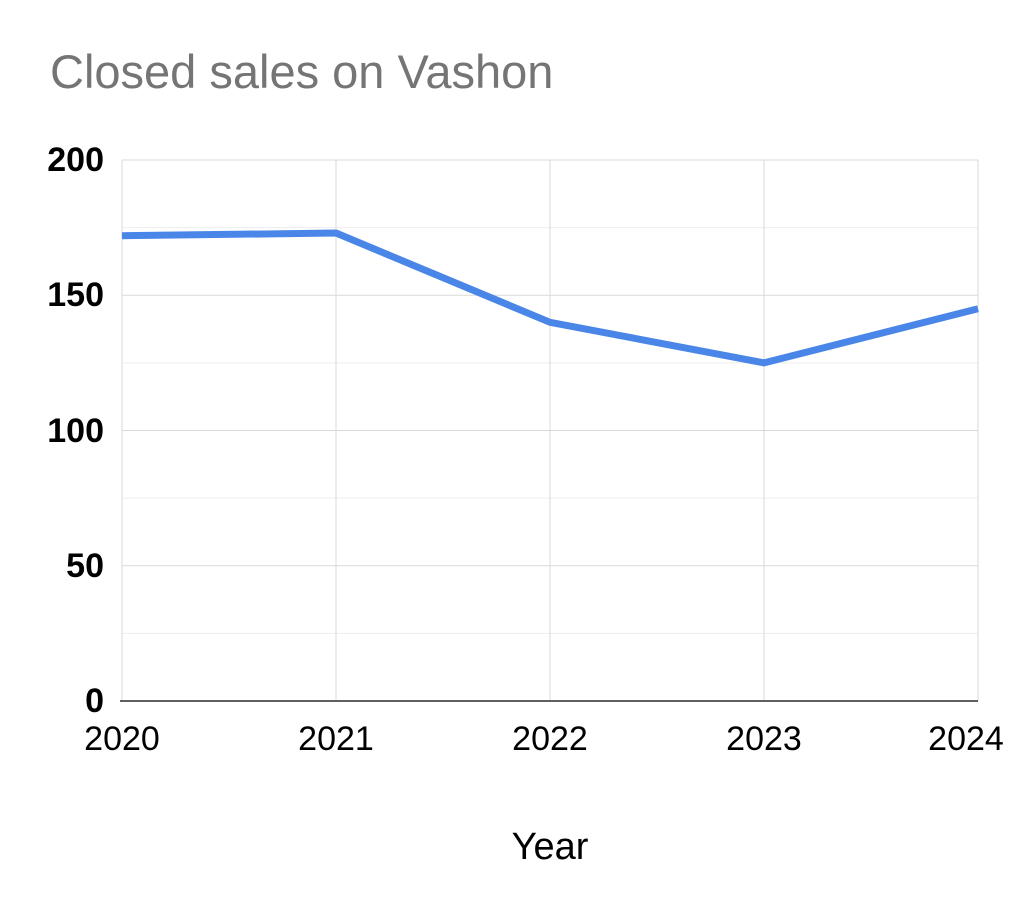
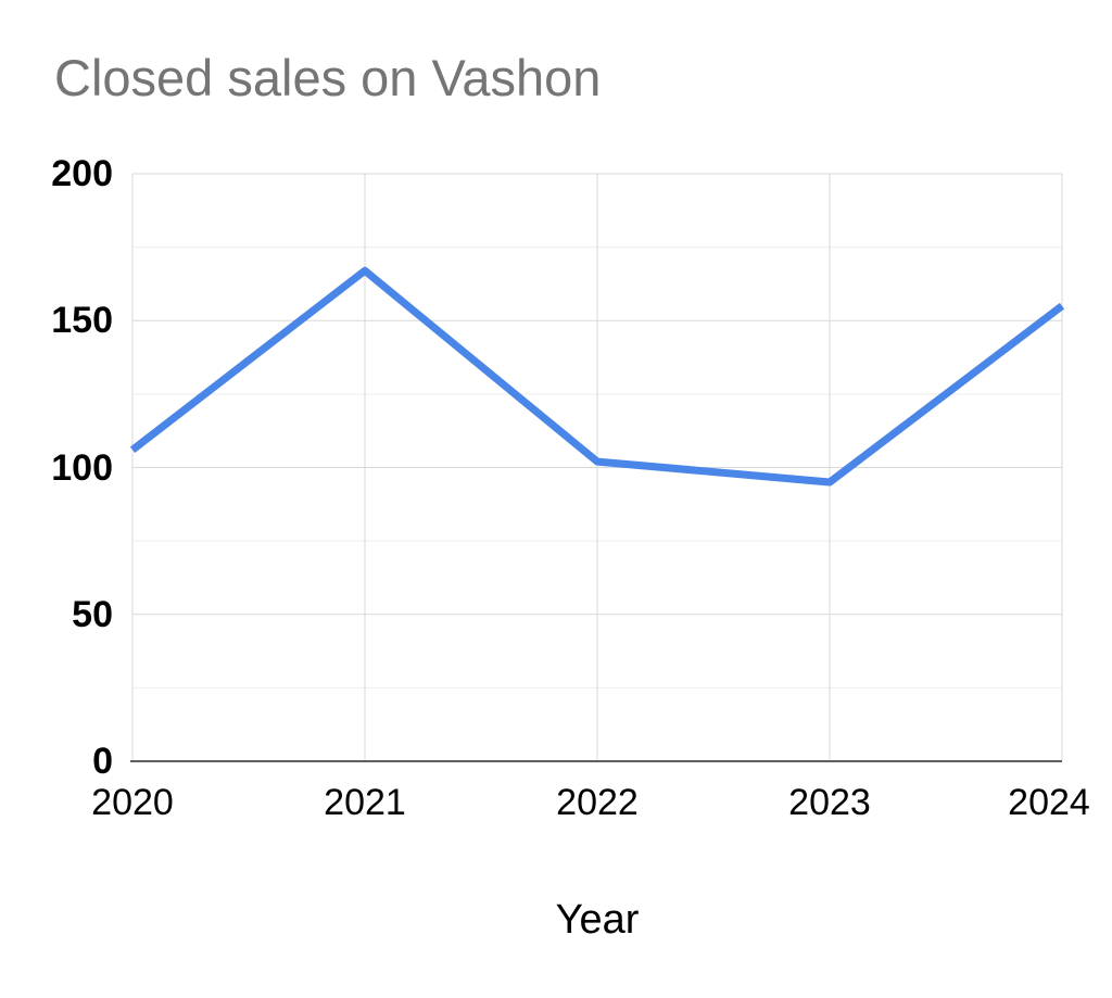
2020: 172 -> 106
2021: 173 -> 167
2022: 140 -> 102
2023: 125 -> 95
2024: 145 -> 155
